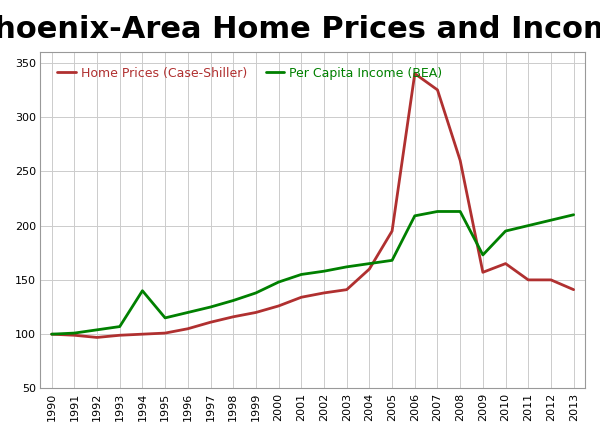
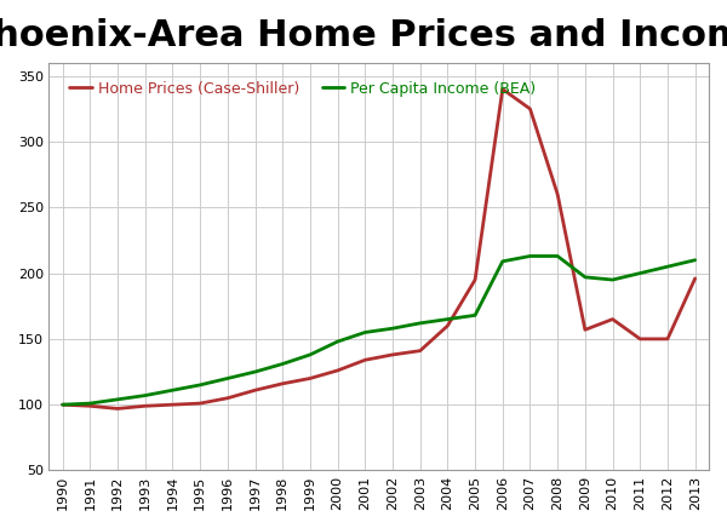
Per Capita Income (BEA)/1994: 140 -> 111
Per Capita Income (BEA)/2009: 173 -> 197
Home Prices (Case-Shiller)/2013: 141 -> 196
